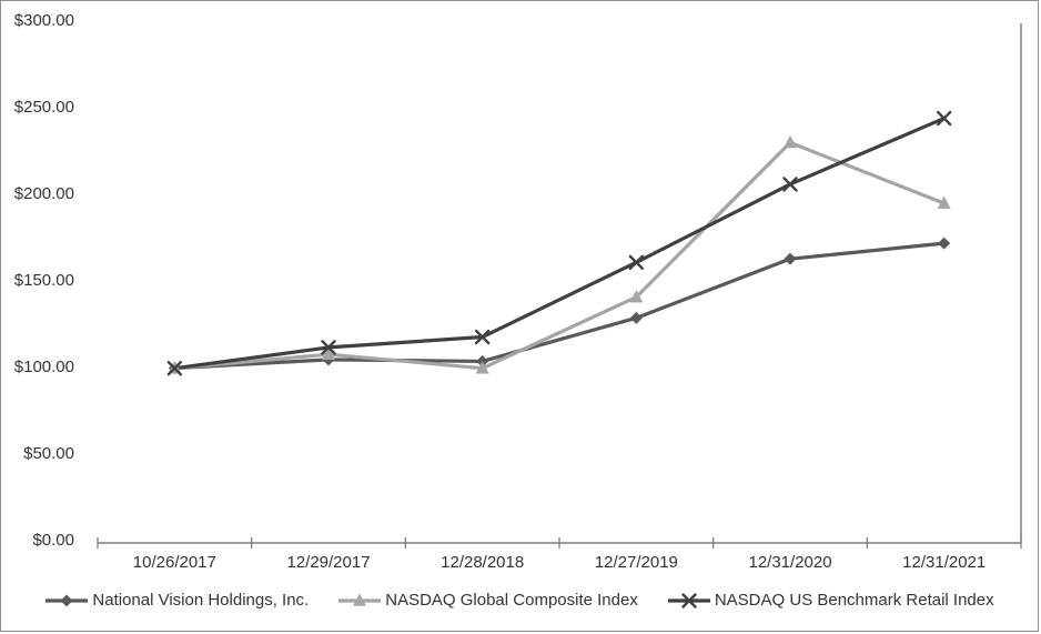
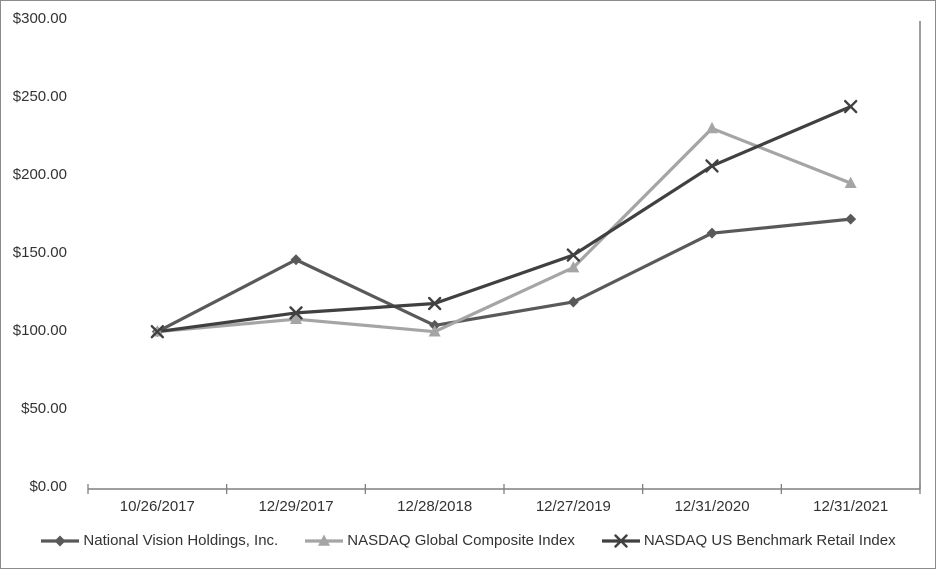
National Vision Holdings, Inc./12/29/2017: $105 -> $146
National Vision Holdings, Inc./12/27/2019: $129 -> $119
NASDAQ US Benchmark Retail Index/12/27/2019: $161 -> $149
